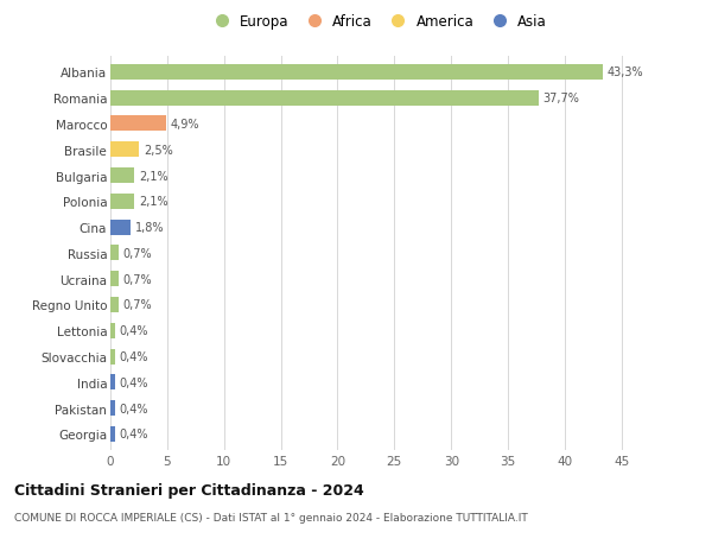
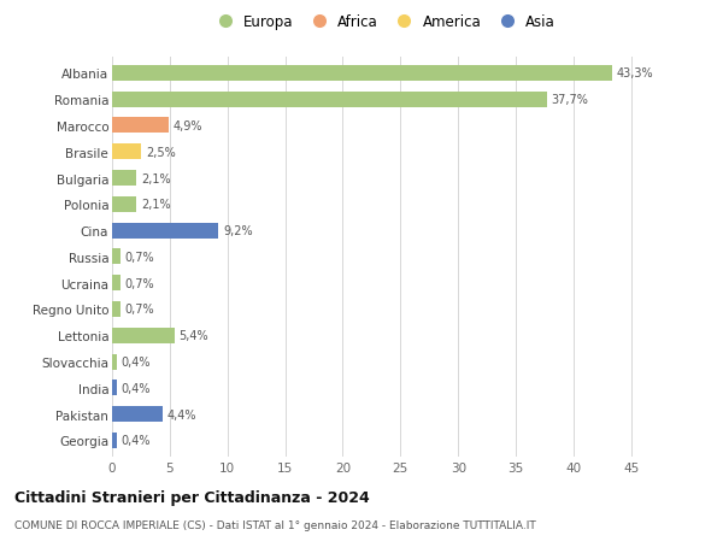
Cina: 1,8% -> 9,2%
Lettonia: 0,4% -> 5,4%
Pakistan: 0,4% -> 4,4%
